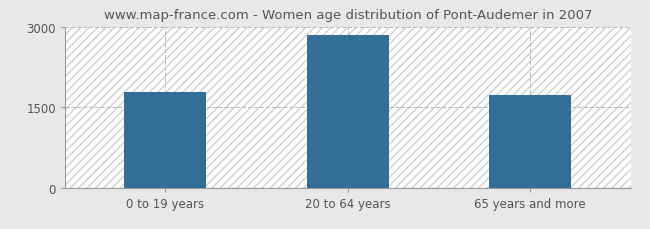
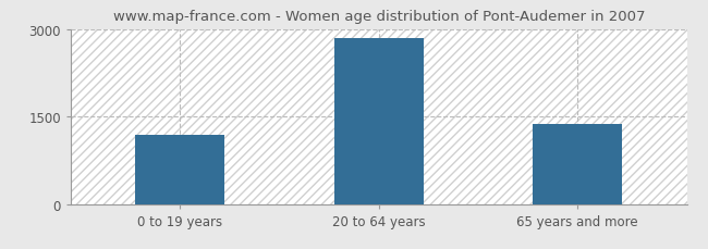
0 to 19 years: 1780 -> 1190
65 years and more: 1720 -> 1380
